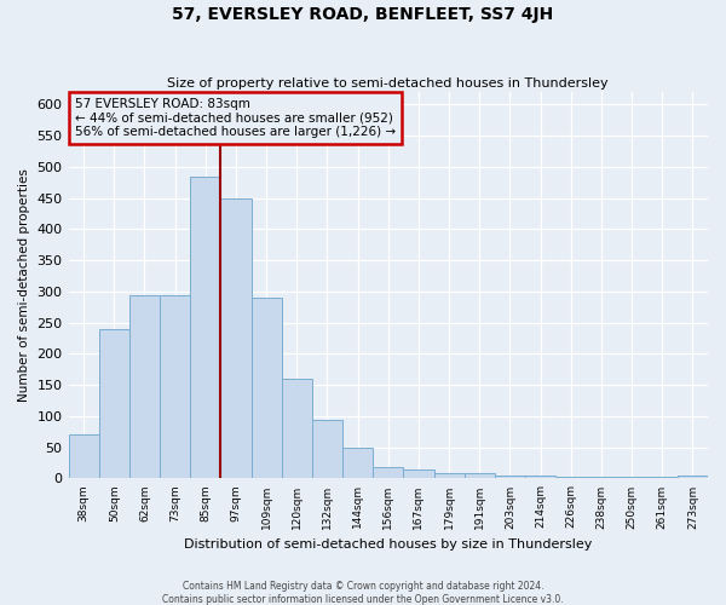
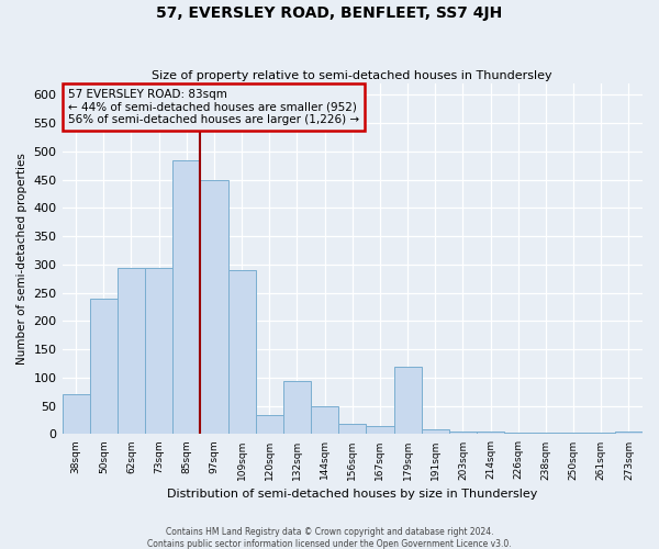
120sqm: 160 -> 34
179sqm: 8 -> 120
